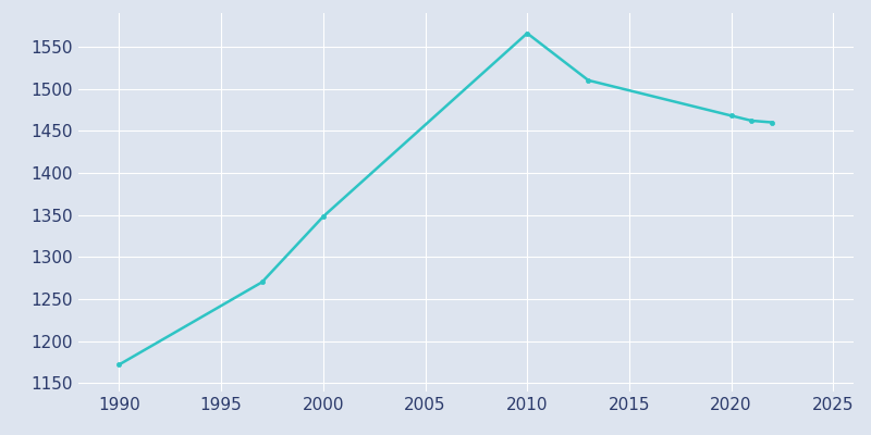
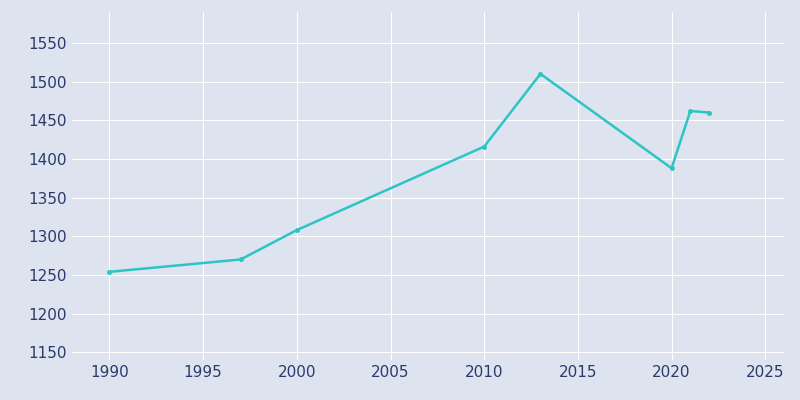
1990: 1172 -> 1254
2000: 1348 -> 1308
2010: 1566 -> 1416
2020: 1468 -> 1388
